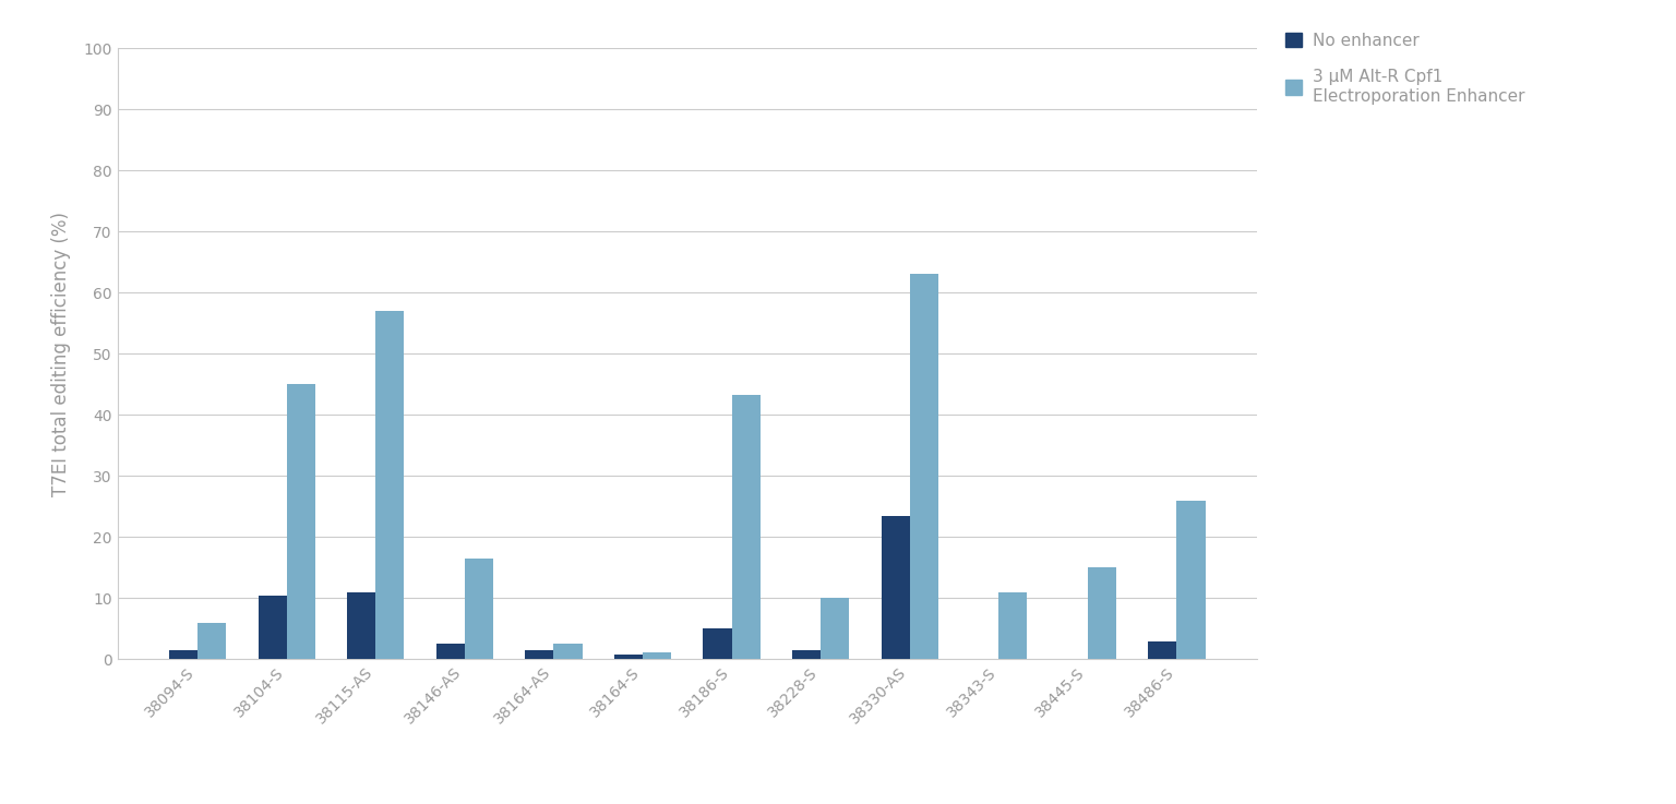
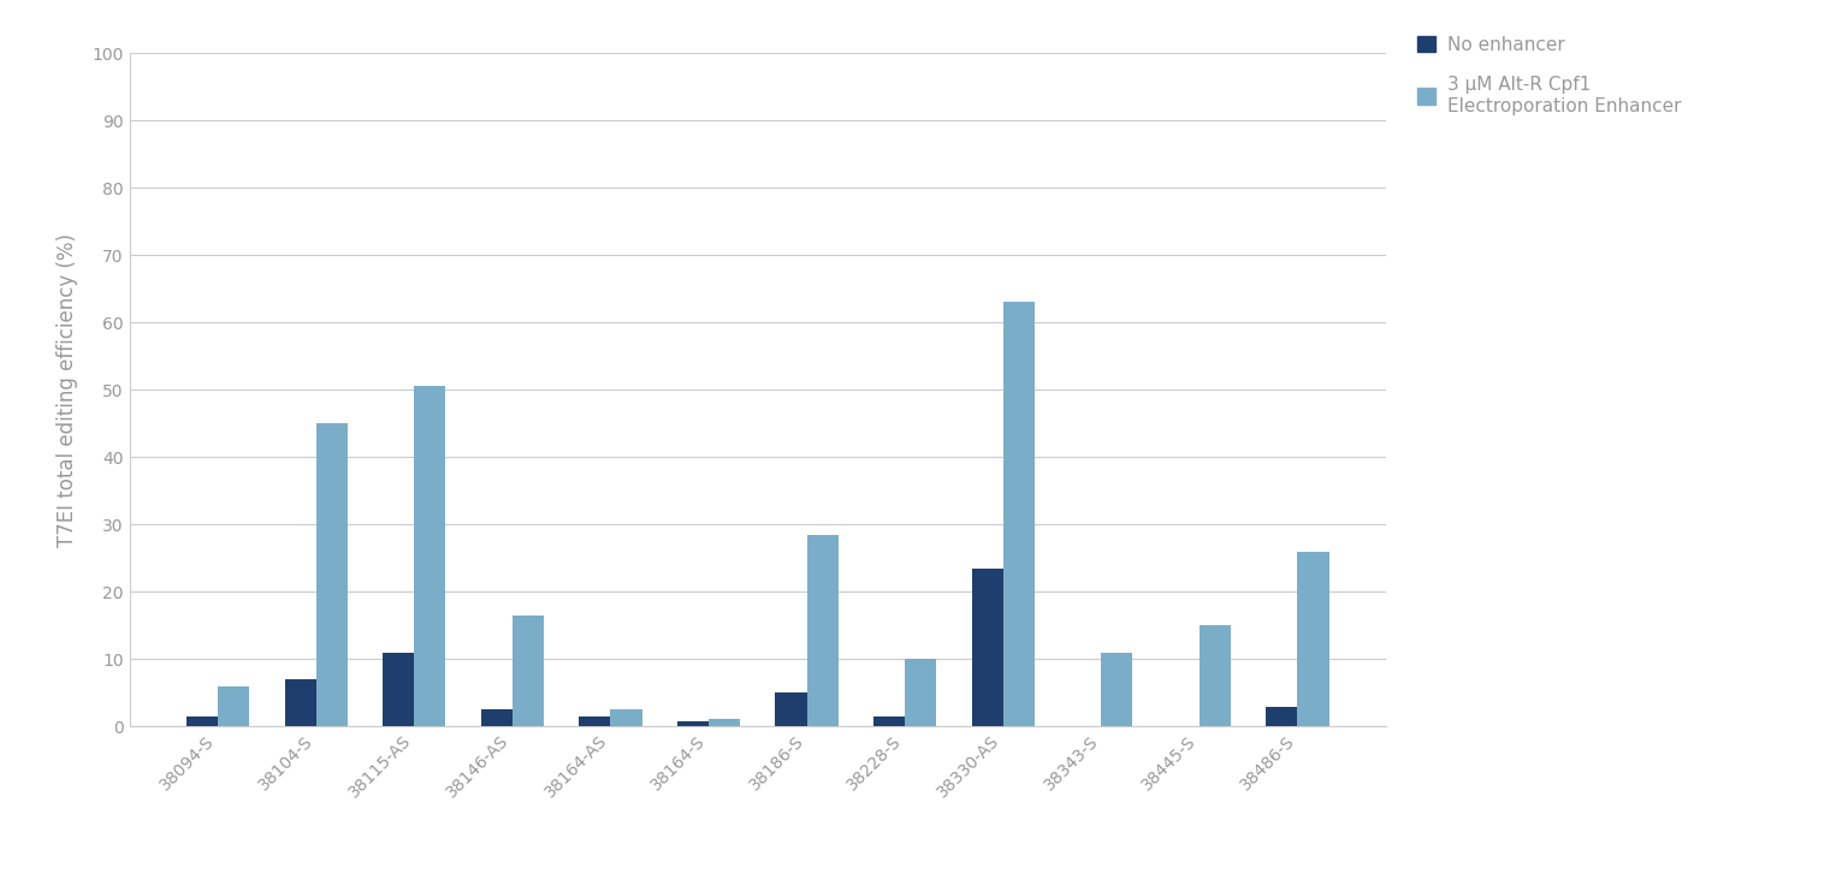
No enhancer/38104-S: 10.4 -> 7.0
3 μM Alt-R Cpf1 Electroporation Enhancer/38115-AS: 57.0 -> 50.5
3 μM Alt-R Cpf1 Electroporation Enhancer/38186-S: 43.2 -> 28.5
